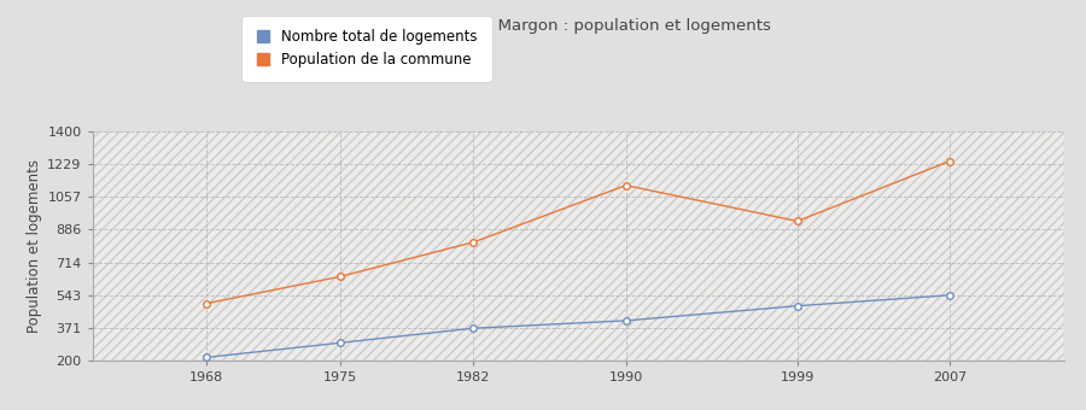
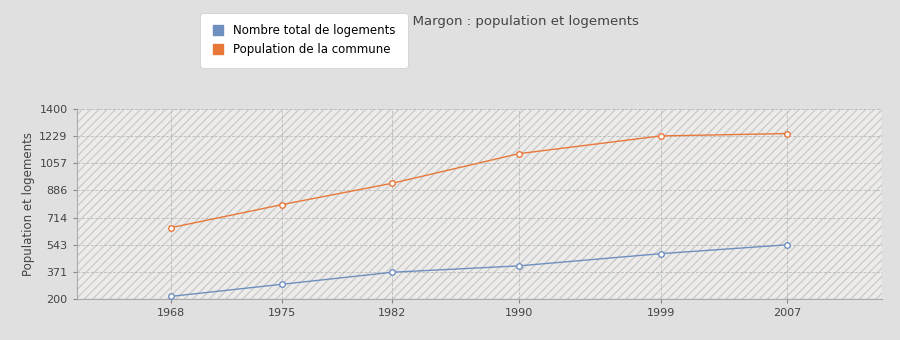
Population de la commune/1968: 500 -> 650
Population de la commune/1975: 640 -> 800
Population de la commune/1982: 820 -> 930
Population de la commune/1999: 930 -> 1230
